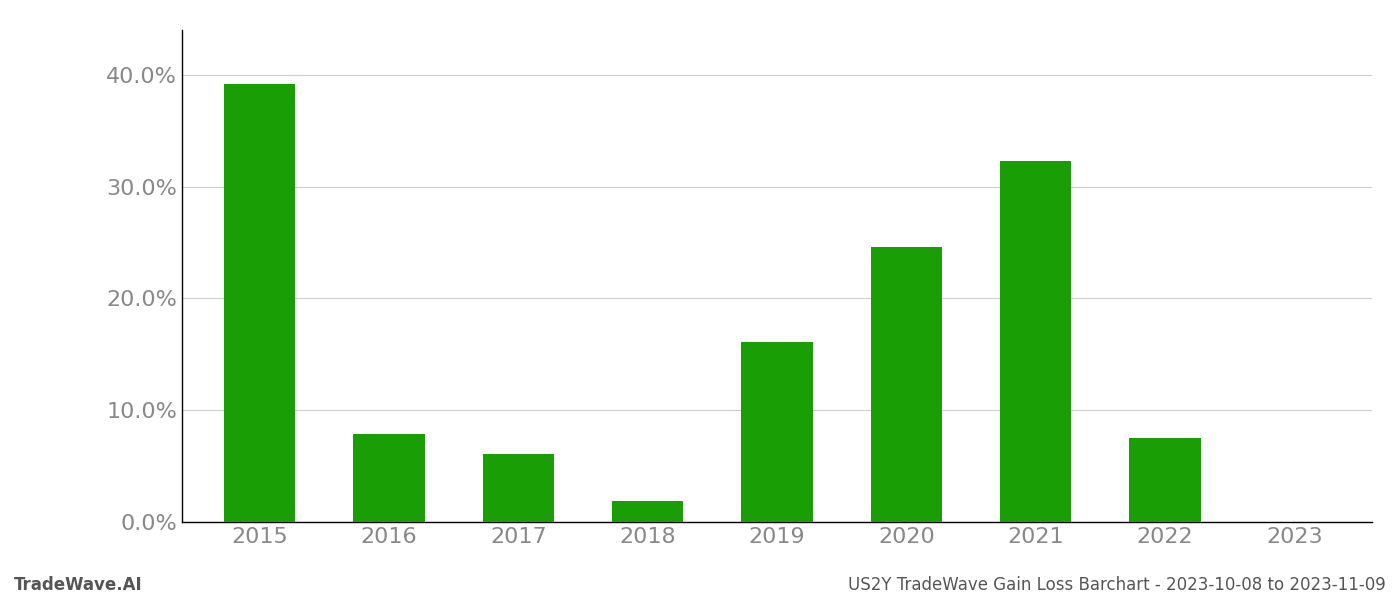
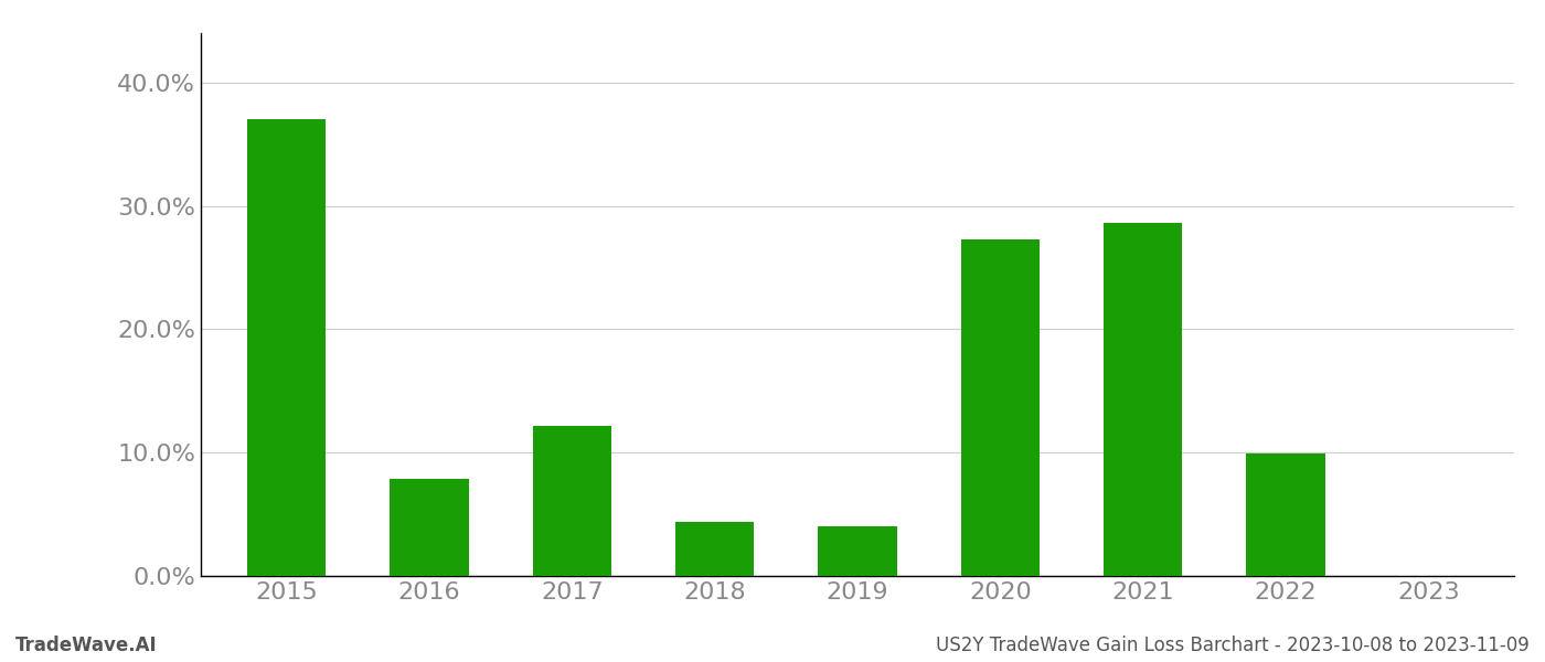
2015: 39.2% -> 37.0%
2017: 6.1% -> 12.2%
2018: 1.9% -> 4.4%
2019: 16.1% -> 4.0%
2020: 24.6% -> 27.3%
2021: 32.3% -> 28.6%
2022: 7.5% -> 9.9%
